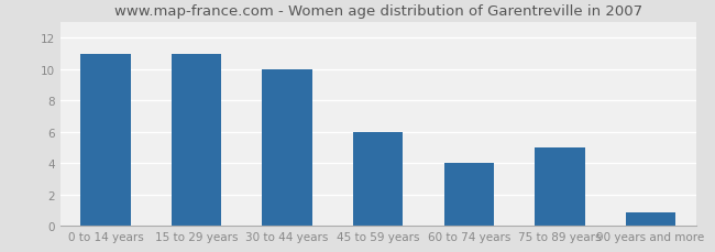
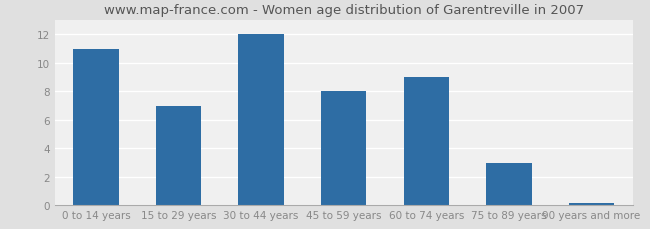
15 to 29 years: 11.0 -> 7.0
30 to 44 years: 10.0 -> 12.0
45 to 59 years: 6.0 -> 8.0
60 to 74 years: 4.0 -> 9.0
75 to 89 years: 5.0 -> 3.0
90 years and more: 0.9 -> 0.1
